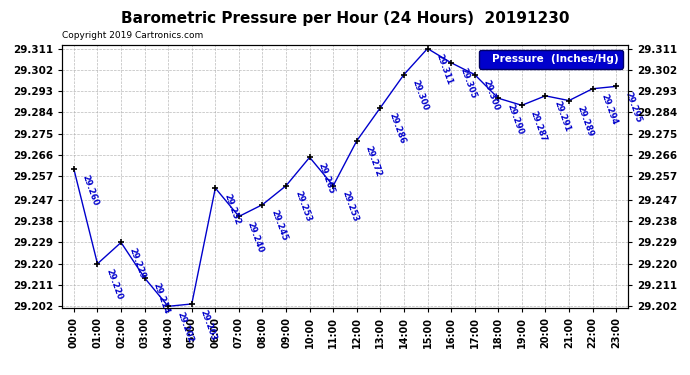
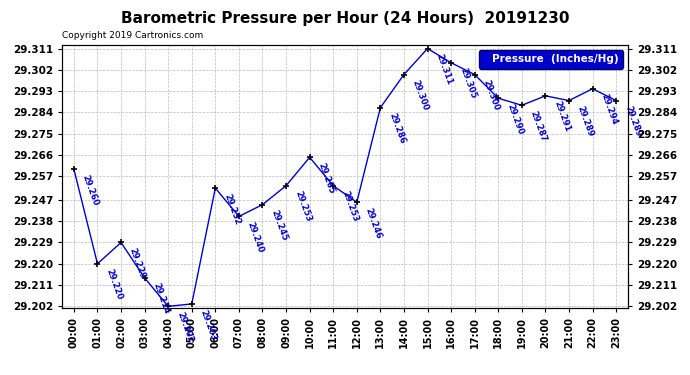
12:00: 29.272 -> 29.246
23:00: 29.295 -> 29.289
